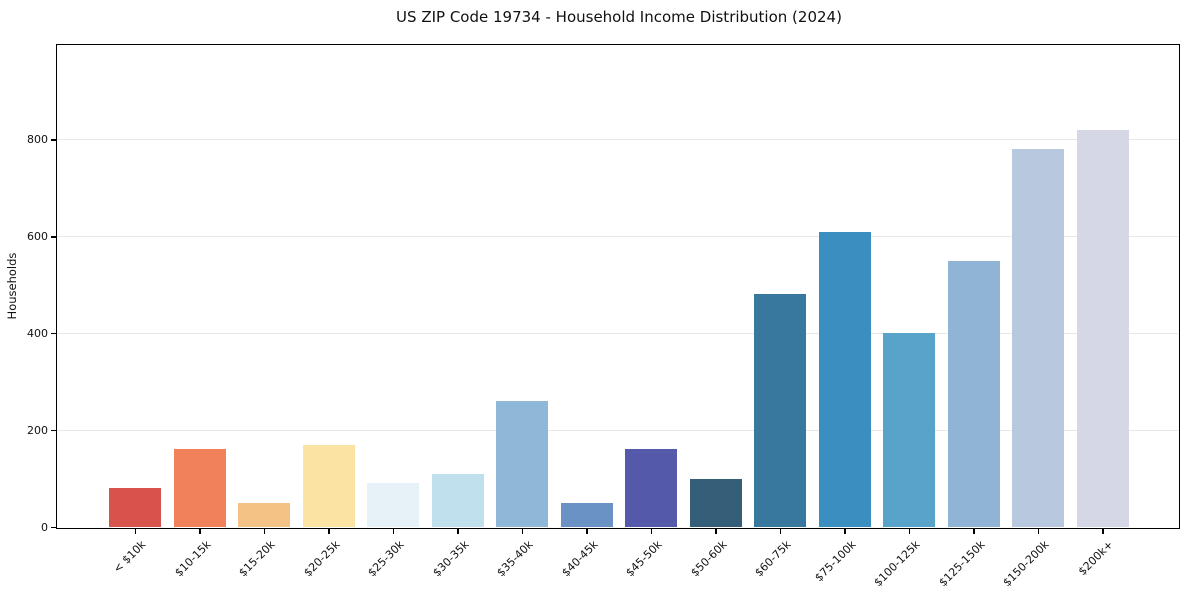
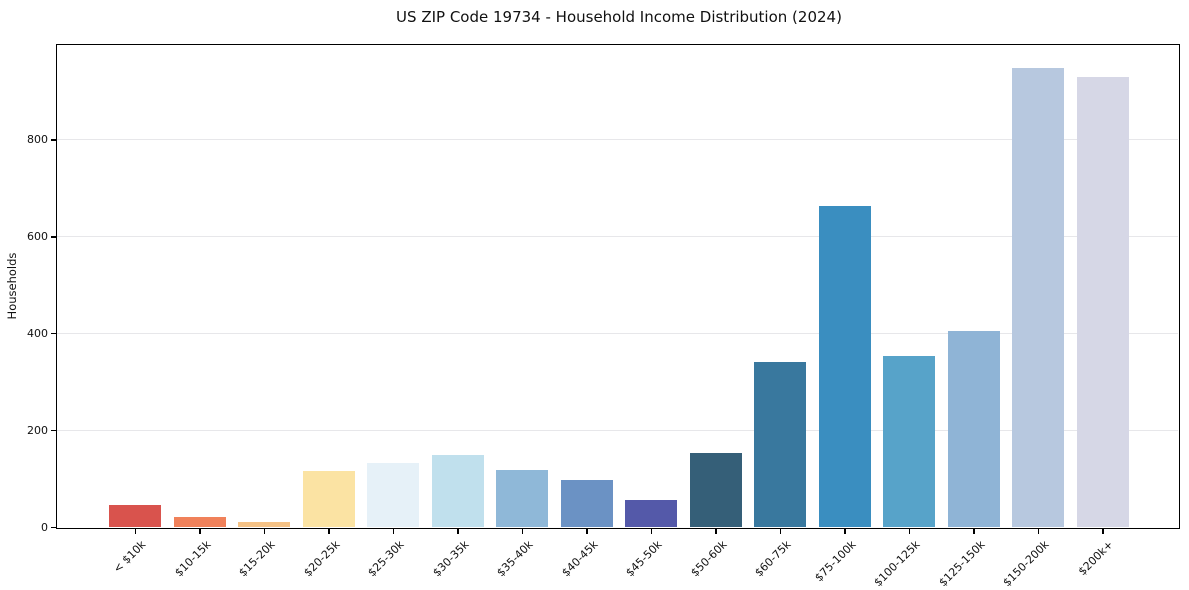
< $10k: 80 -> 40
$10-15k: 160 -> 20
$15-20k: 50 -> 10
$20-25k: 170 -> 120
$25-30k: 90 -> 130
$30-35k: 110 -> 150
$35-40k: 260 -> 120
$40-45k: 50 -> 100
$45-50k: 160 -> 60
$50-60k: 100 -> 150
$60-75k: 480 -> 340
$75-100k: 610 -> 660
$100-125k: 400 -> 350
$125-150k: 550 -> 400
$150-200k: 780 -> 950
$200k+: 820 -> 930
